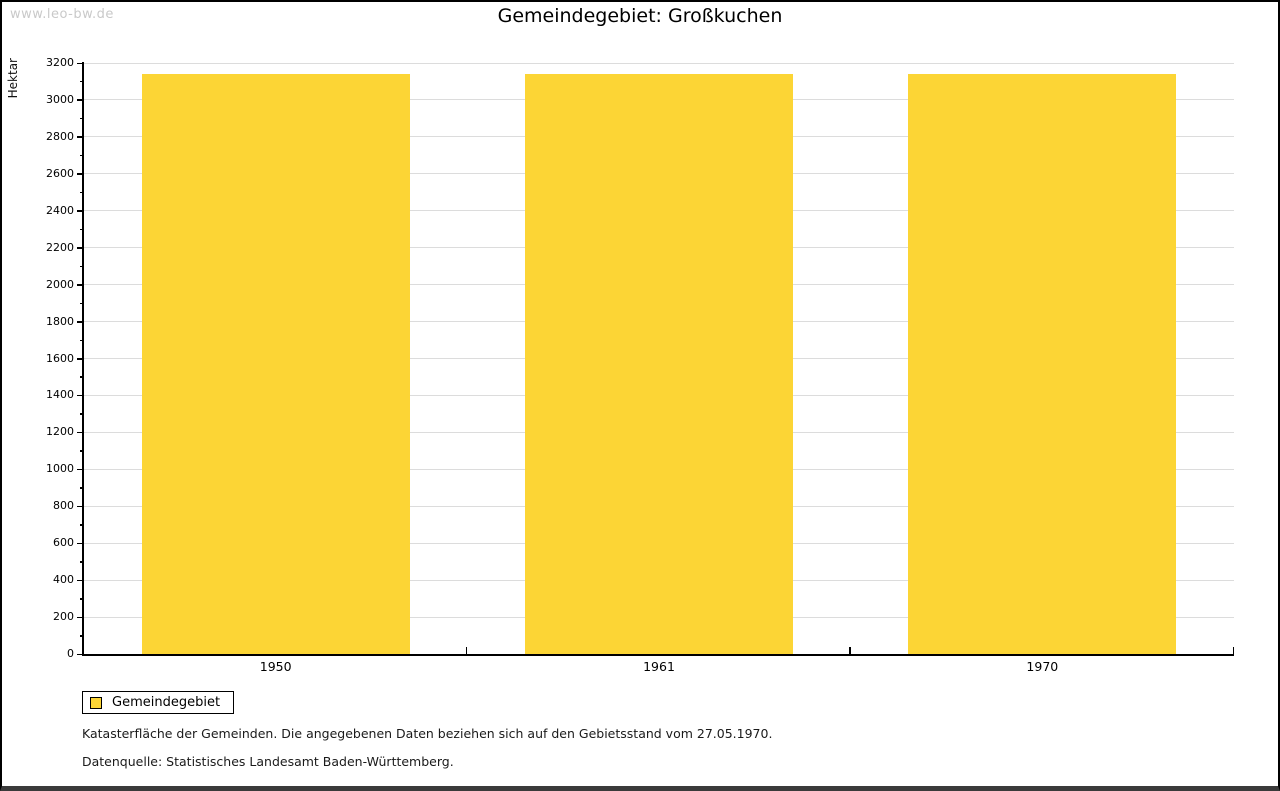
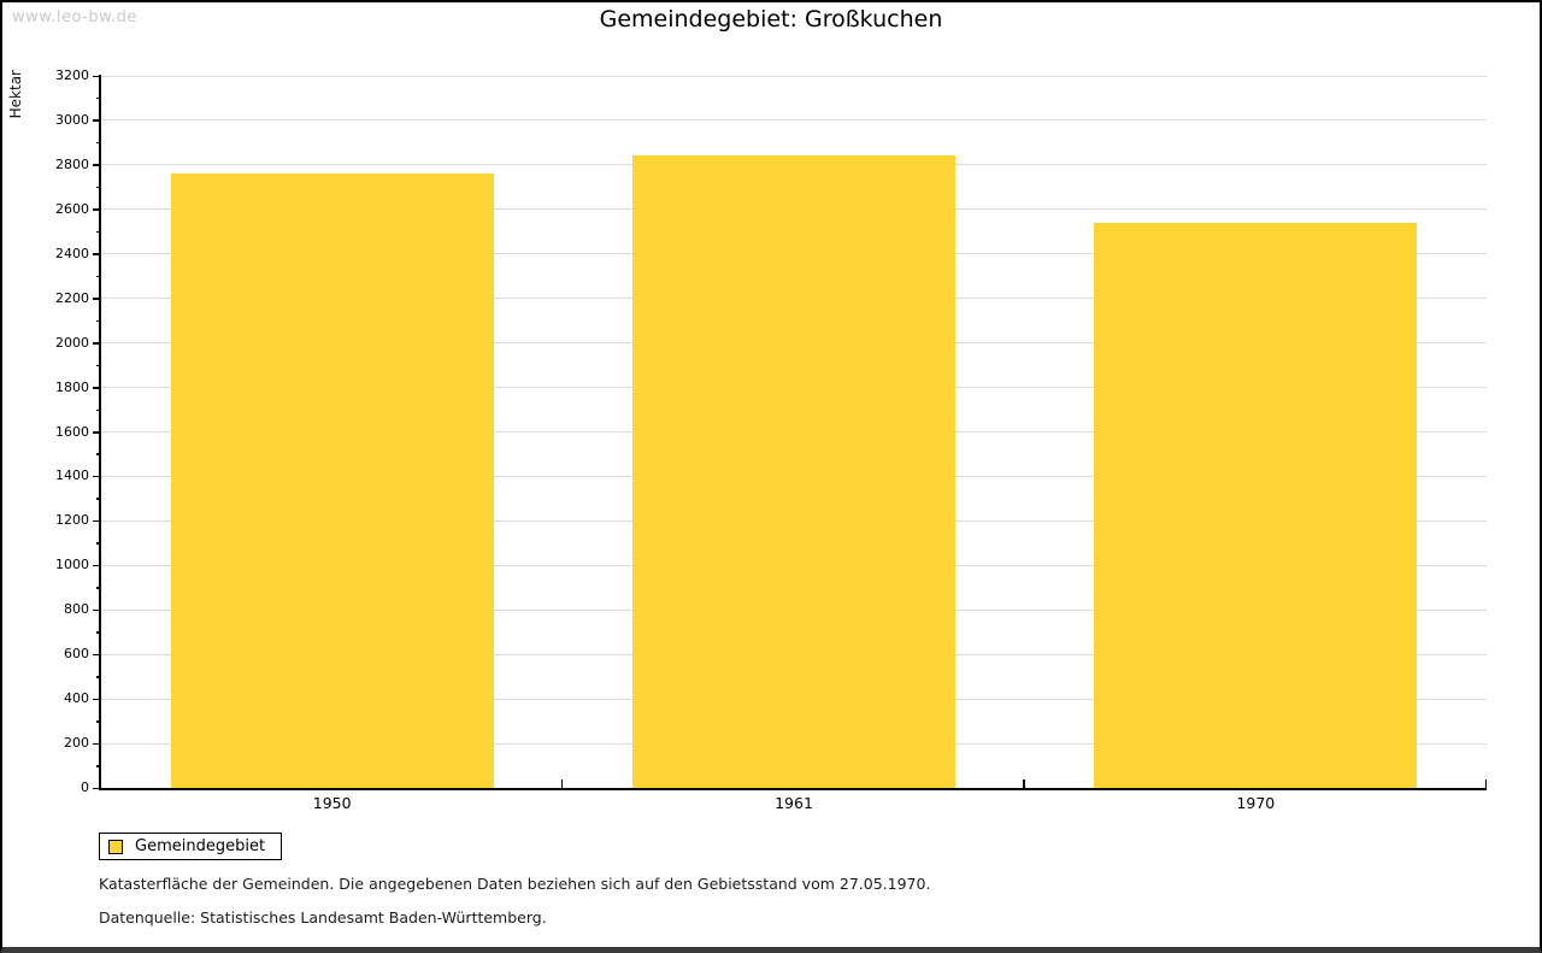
1950: 3140 -> 2760
1961: 3140 -> 2840
1970: 3140 -> 2540
